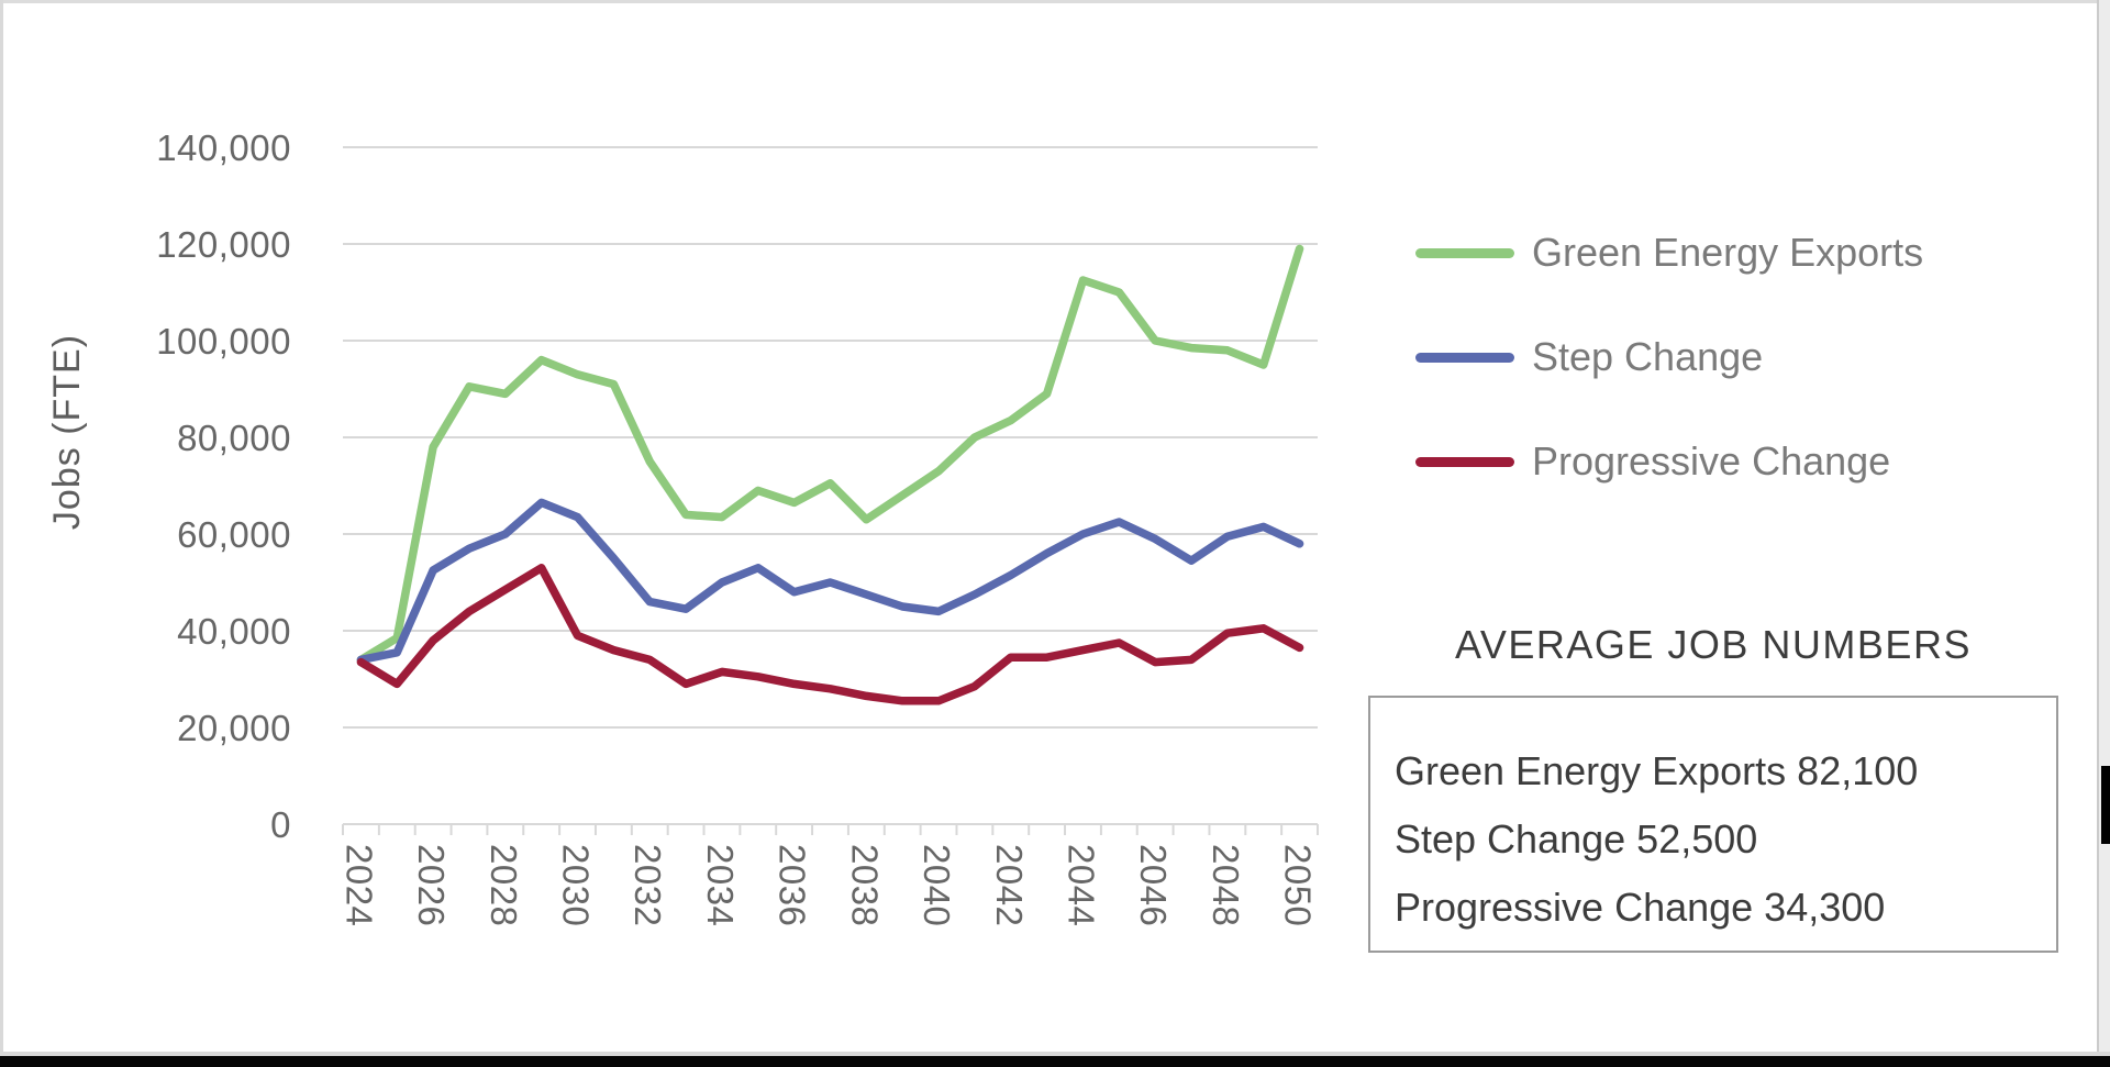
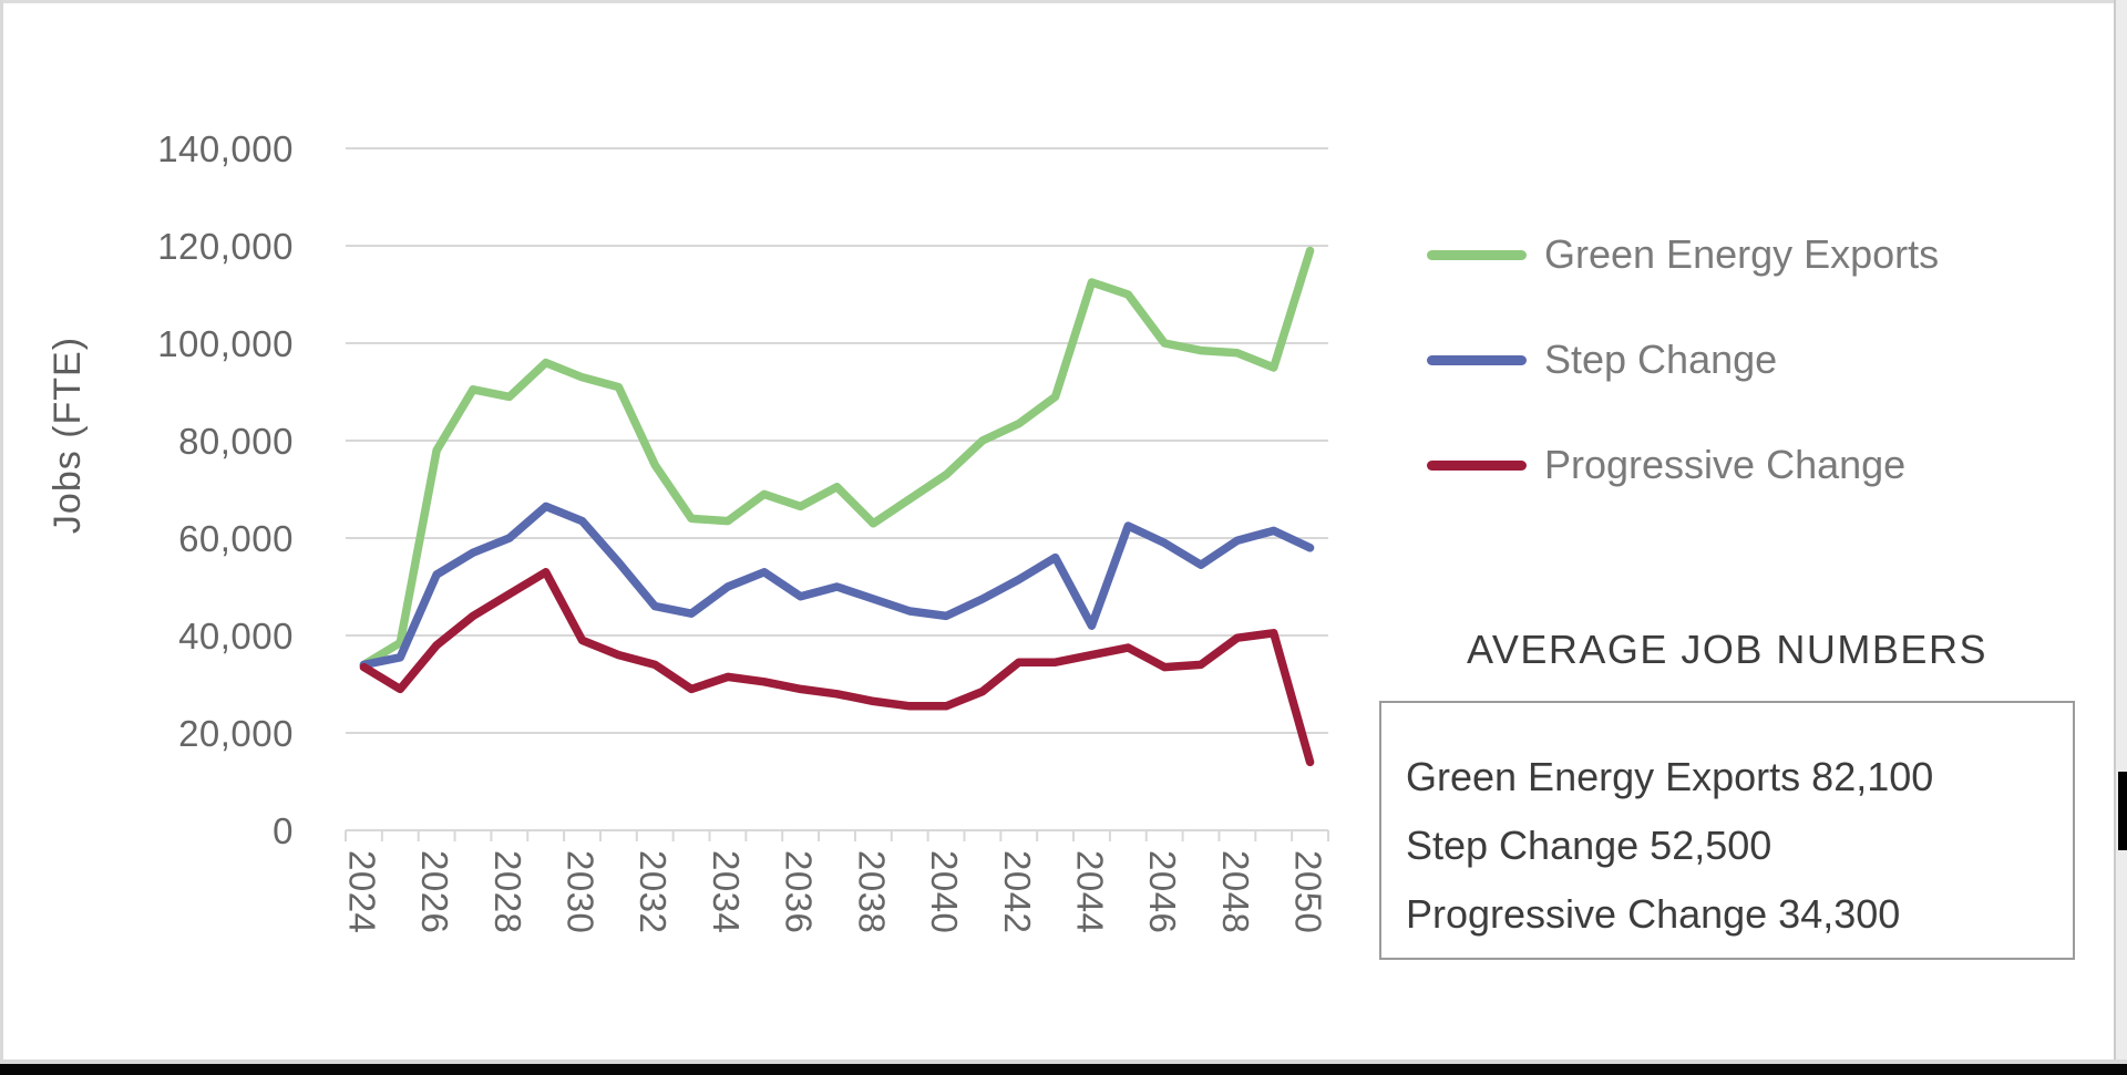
Step Change/2044: 60000 -> 42000
Progressive Change/2050: 36000 -> 14000
